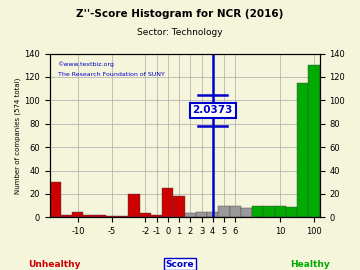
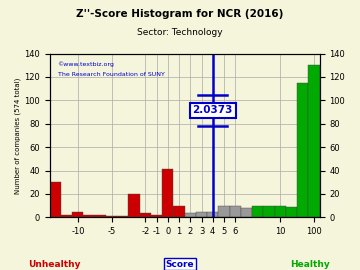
0: 25 -> 41
1: 18 -> 10
